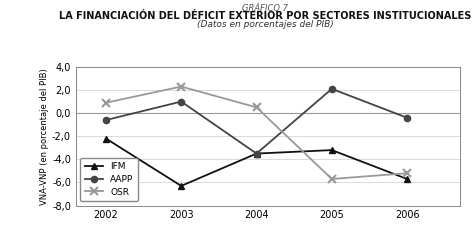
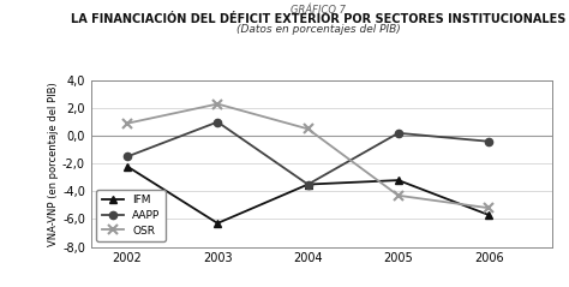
AAPP/2002: -0,6 -> -1,5
AAPP/2005: 2,1 -> 0,2
OSR/2005: -5,7 -> -4,3
